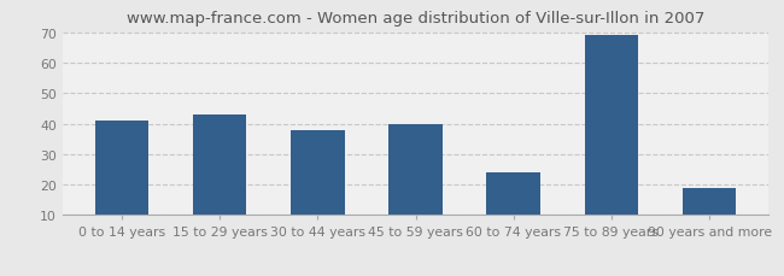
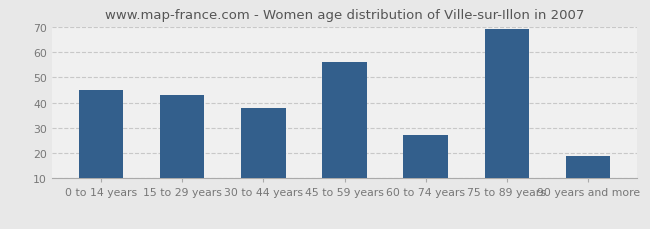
0 to 14 years: 41 -> 45
45 to 59 years: 40 -> 56
60 to 74 years: 24 -> 27
